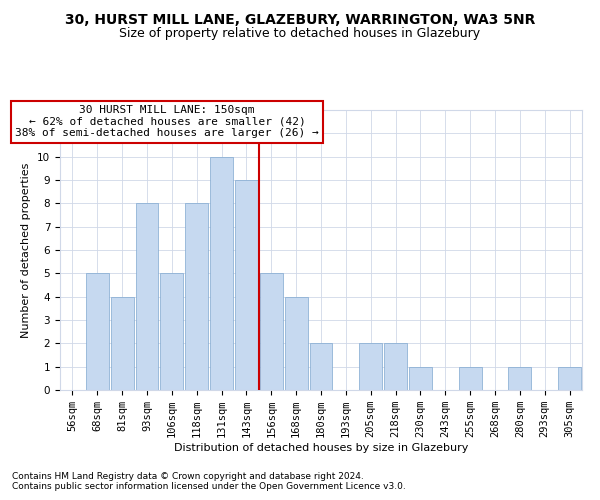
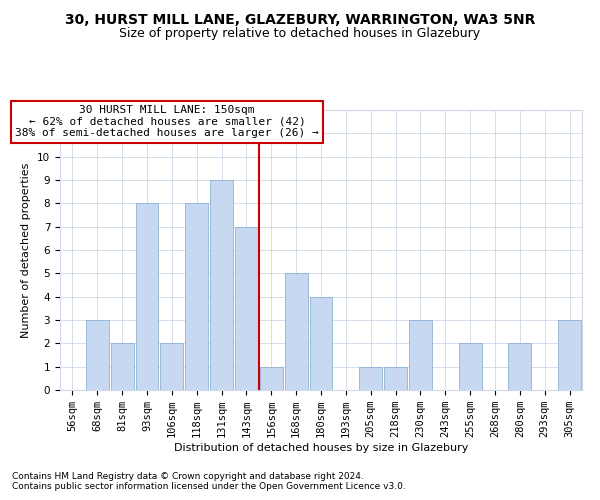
68sqm: 5 -> 3
81sqm: 4 -> 2
106sqm: 5 -> 2
131sqm: 10 -> 9
143sqm: 9 -> 7
156sqm: 5 -> 1
168sqm: 4 -> 5
180sqm: 2 -> 4
205sqm: 2 -> 1
218sqm: 2 -> 1
230sqm: 1 -> 3
255sqm: 1 -> 2
280sqm: 1 -> 2
305sqm: 1 -> 3
